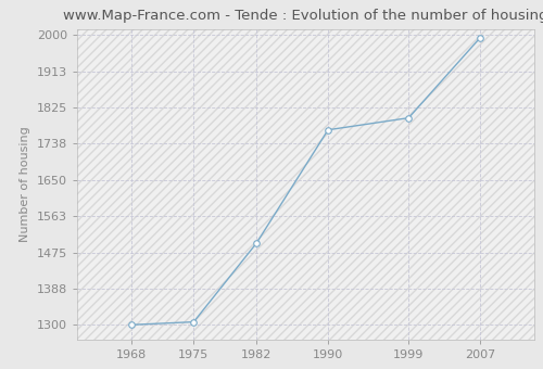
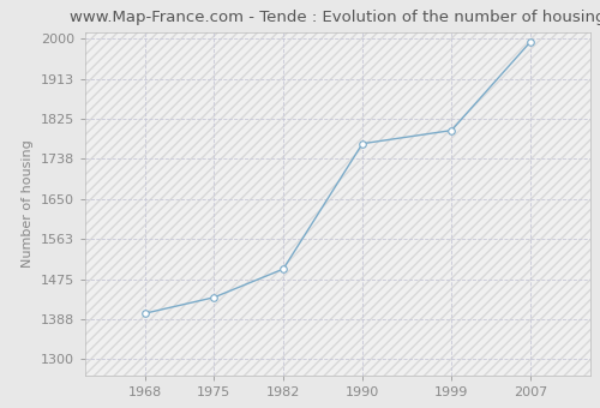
1968: 1300 -> 1400
1975: 1307 -> 1435
